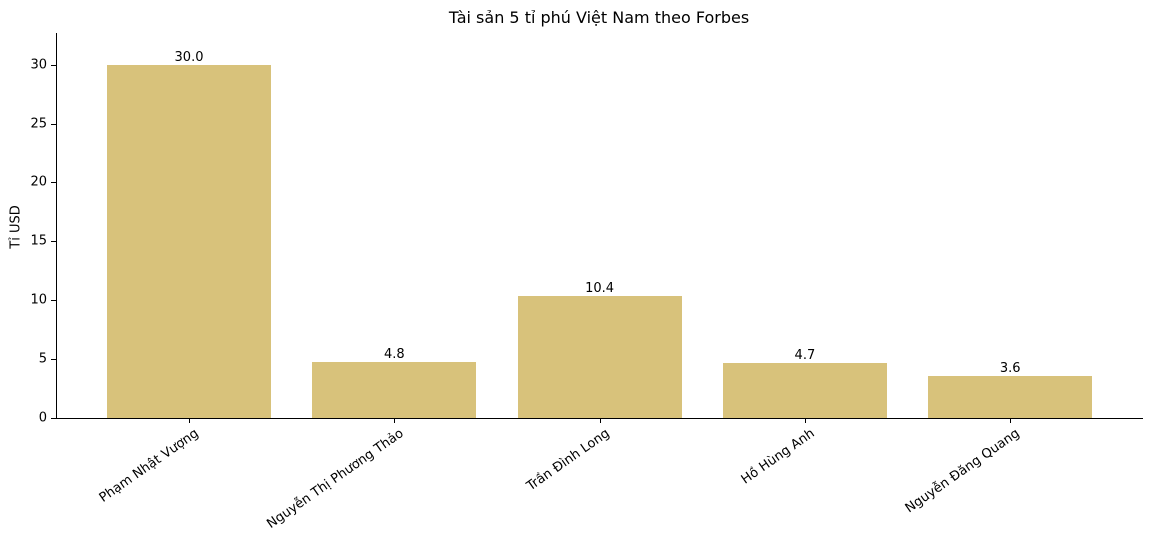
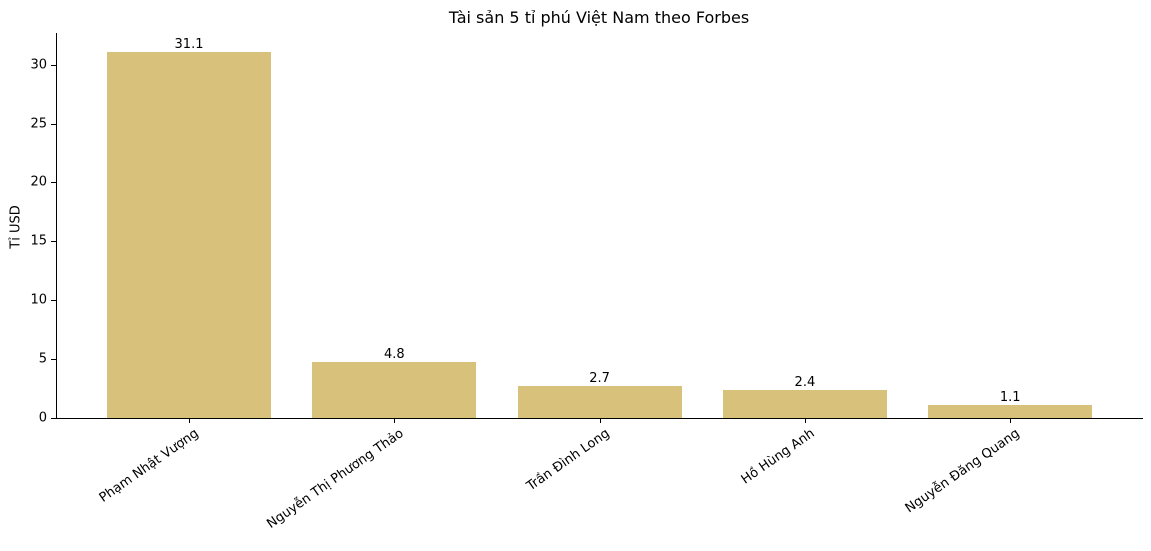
Phạm Nhật Vượng: 30.0 -> 31.1
Trần Đình Long: 10.4 -> 2.7
Hồ Hùng Anh: 4.7 -> 2.4
Nguyễn Đăng Quang: 3.6 -> 1.1
